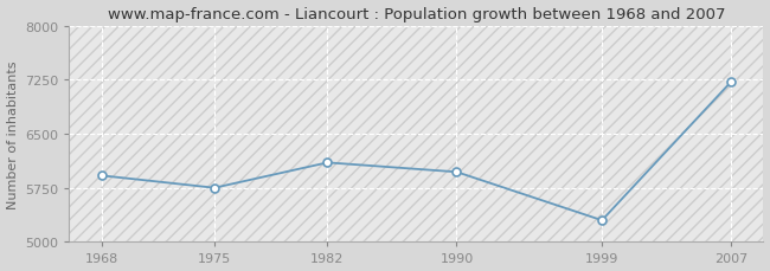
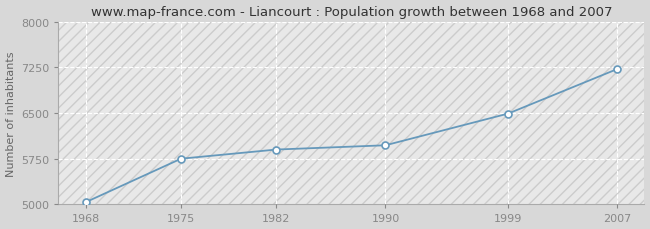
1968: 5920 -> 5040
1982: 6100 -> 5900
1999: 5300 -> 6490
